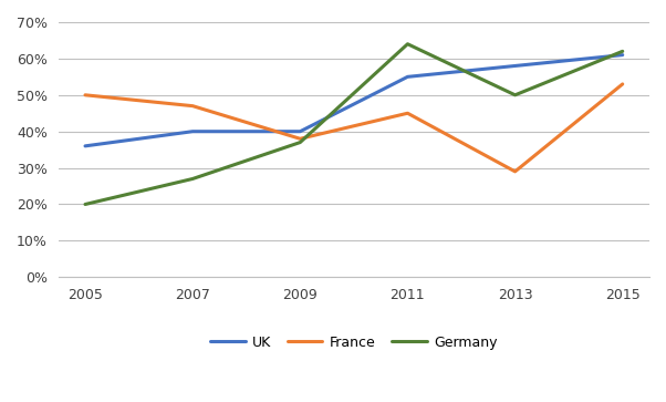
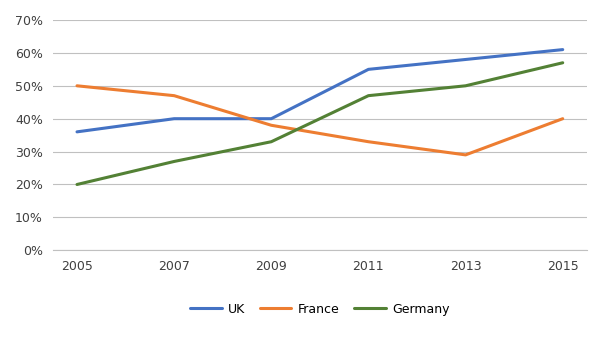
Germany/2009: 37% -> 33%
France/2011: 45% -> 33%
Germany/2011: 64% -> 47%
France/2015: 53% -> 40%
Germany/2015: 62% -> 57%
